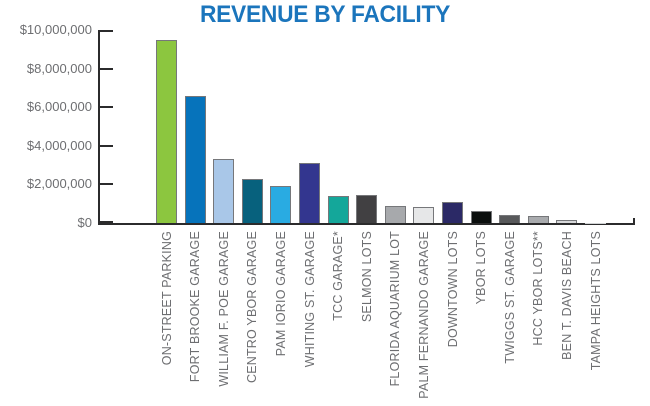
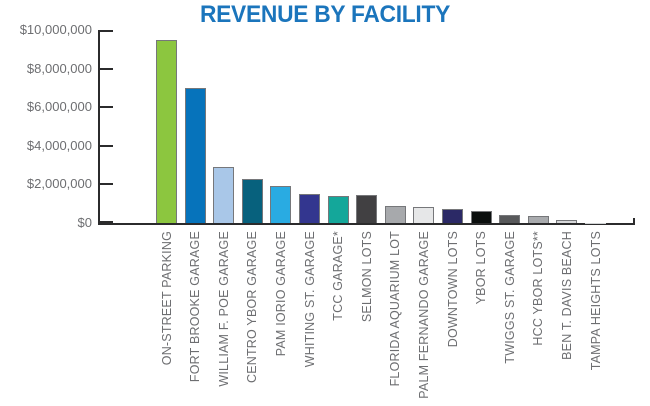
FORT BROOKE GARAGE: $6600000 -> $7000000
WILLIAM F. POE GARAGE: $3300000 -> $2900000
WHITING ST. GARAGE: $3100000 -> $1500000
DOWNTOWN LOTS: $1100000 -> $700000
